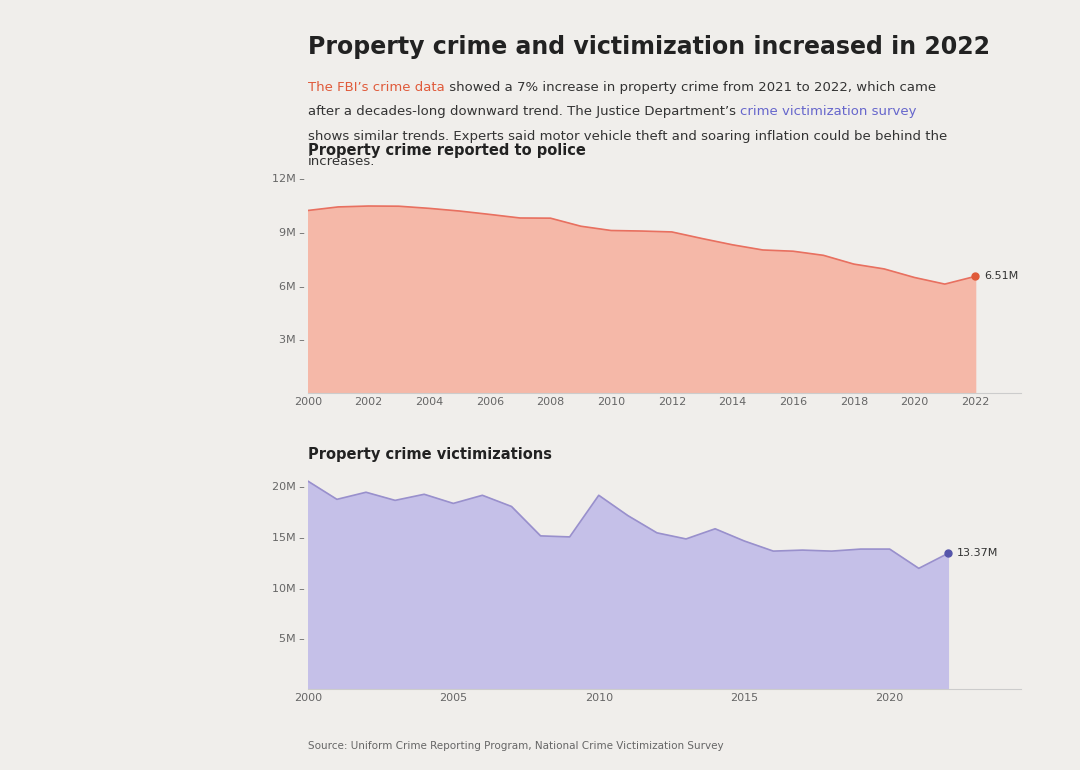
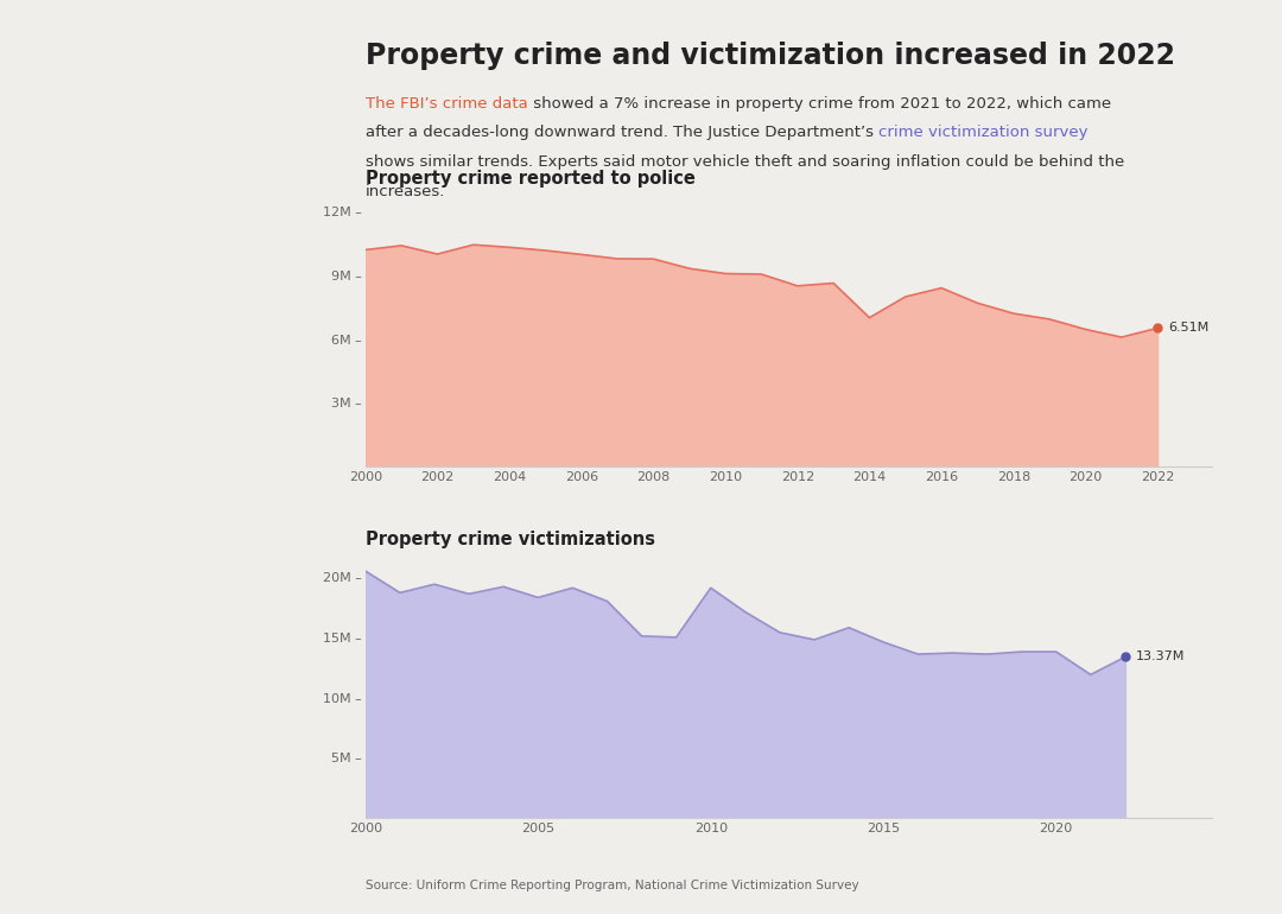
2002: 10.4M – -> 10.0M –
2012: 9.0M – -> 8.5M –
2014: 8.3M – -> 7.0M –
2016: 7.9M – -> 8.4M –
